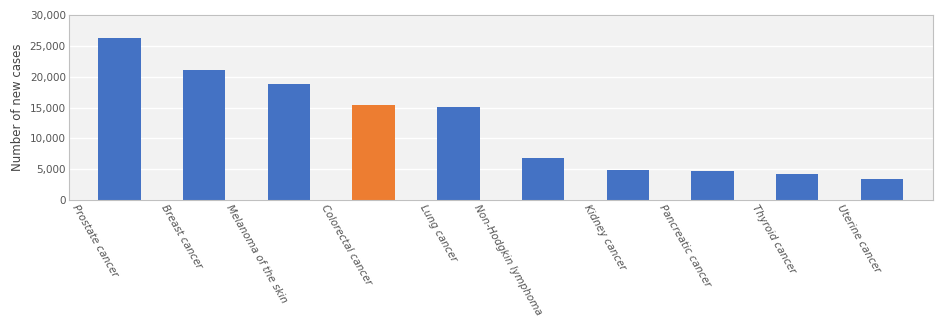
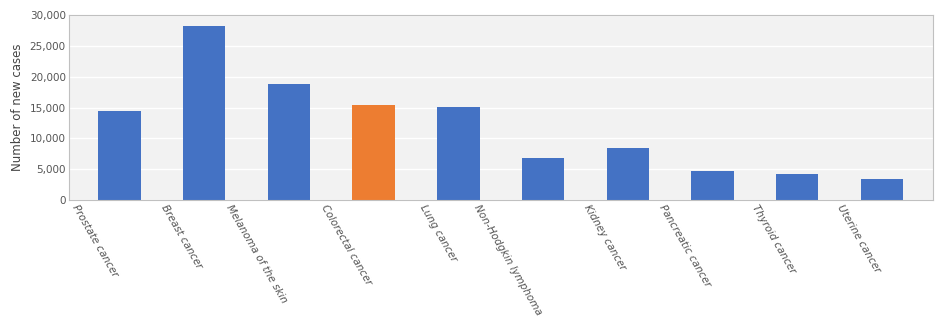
Prostate cancer: 26,300 -> 14,400
Breast cancer: 21,100 -> 28,200
Kidney cancer: 4,900 -> 8,400
